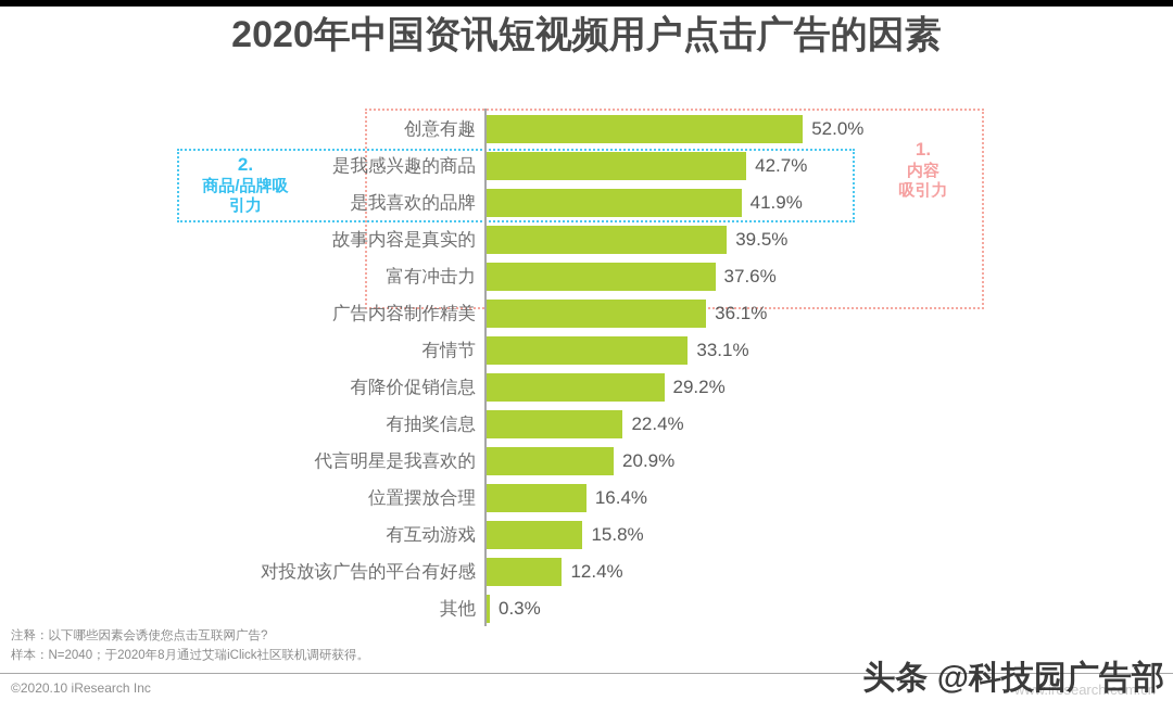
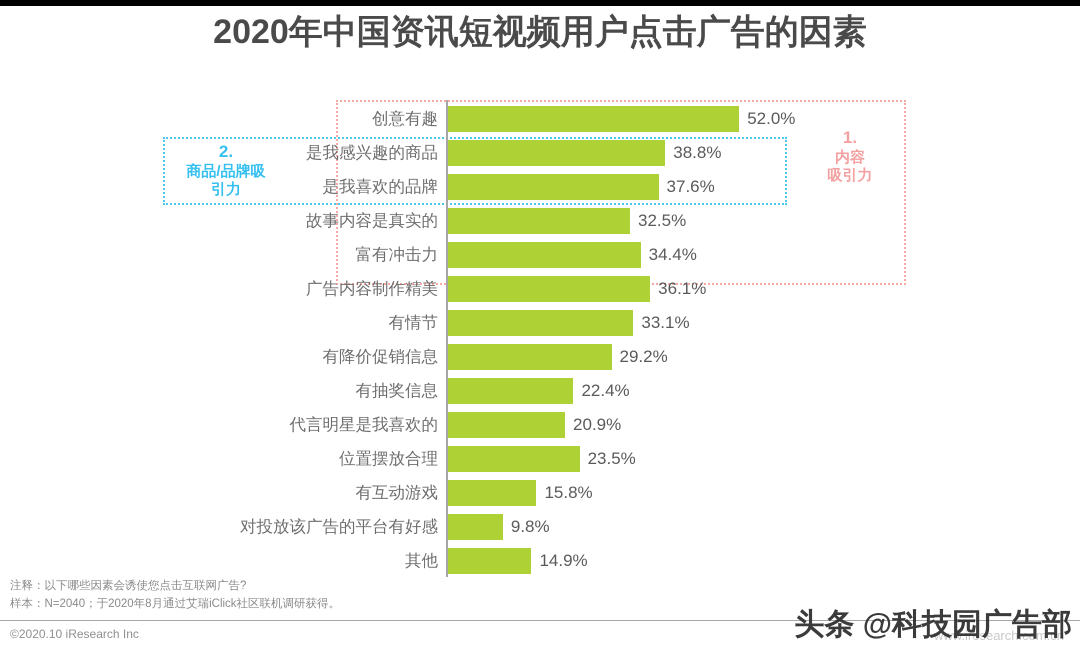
是我感兴趣的商品: 42.7% -> 38.8%
是我喜欢的品牌: 41.9% -> 37.6%
故事内容是真实的: 39.5% -> 32.5%
富有冲击力: 37.6% -> 34.4%
位置摆放合理: 16.4% -> 23.5%
对投放该广告的平台有好感: 12.4% -> 9.8%
其他: 0.3% -> 14.9%
